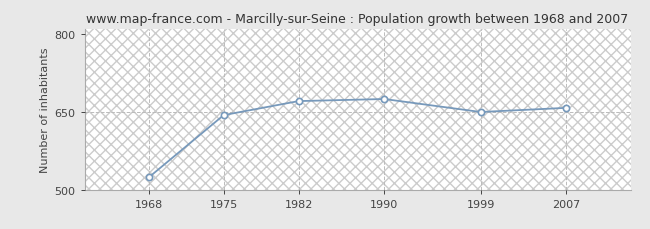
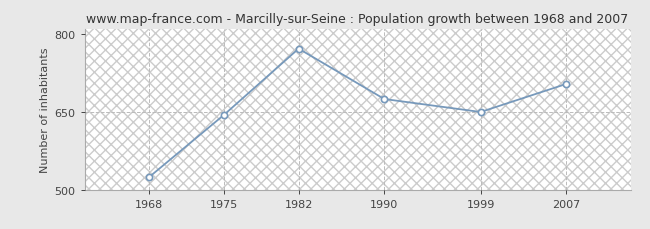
1982: 671 -> 772
2007: 658 -> 704
